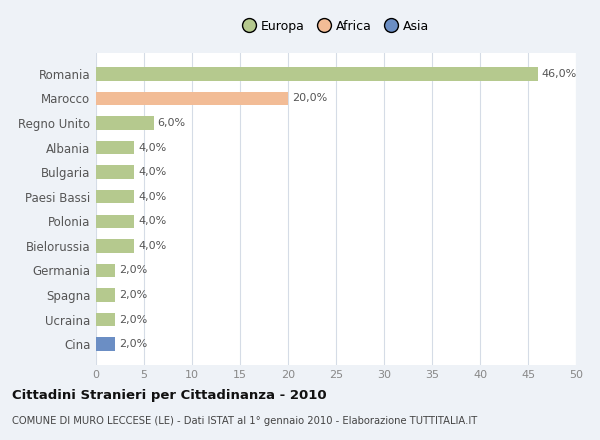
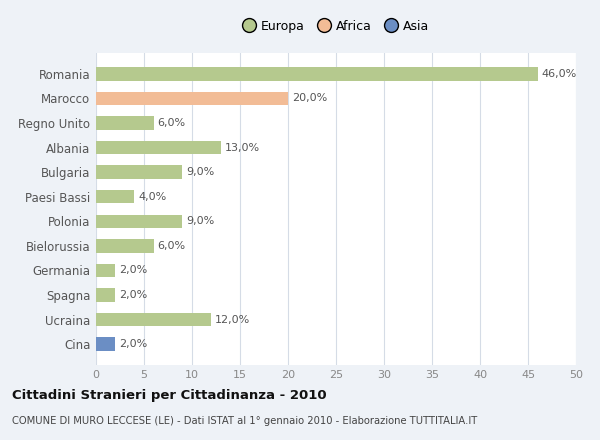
Albania: 4,0% -> 13,0%
Bulgaria: 4,0% -> 9,0%
Polonia: 4,0% -> 9,0%
Bielorussia: 4,0% -> 6,0%
Ucraina: 2,0% -> 12,0%
